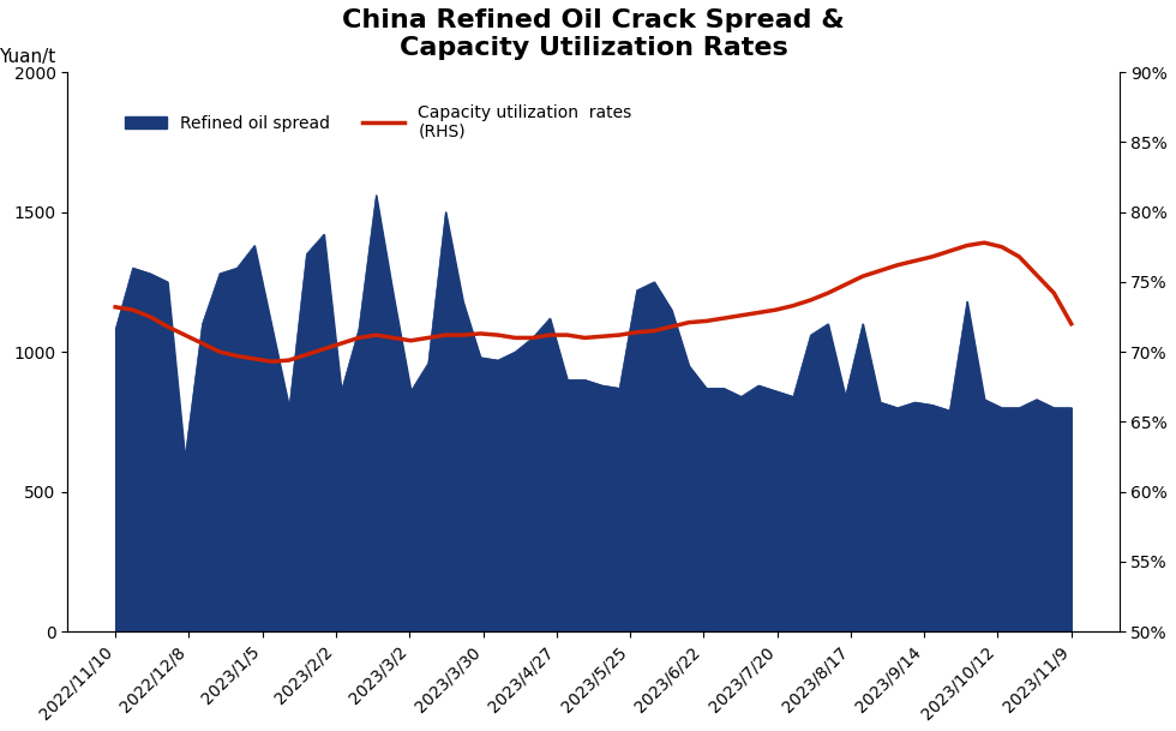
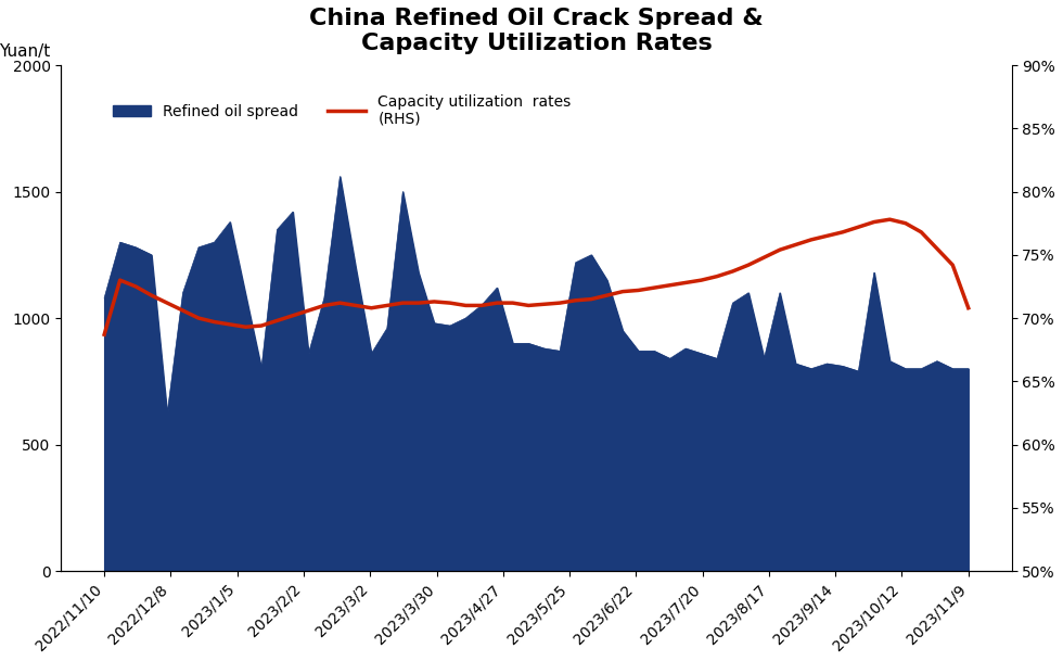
Capacity utilization rates (RHS)/2022/11/10: 73.2% -> 68.7%
Capacity utilization rates (RHS)/2023/11/9: 72.0% -> 70.8%
